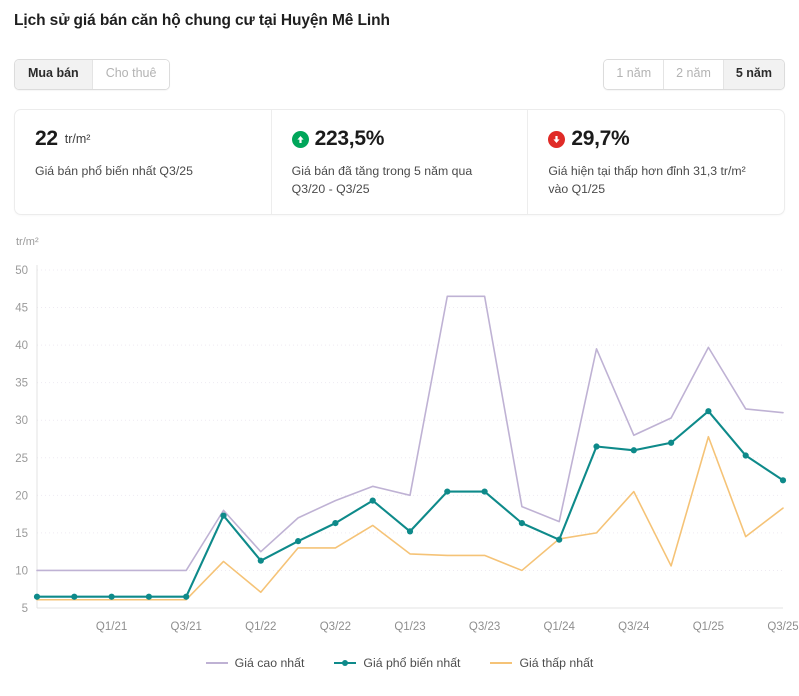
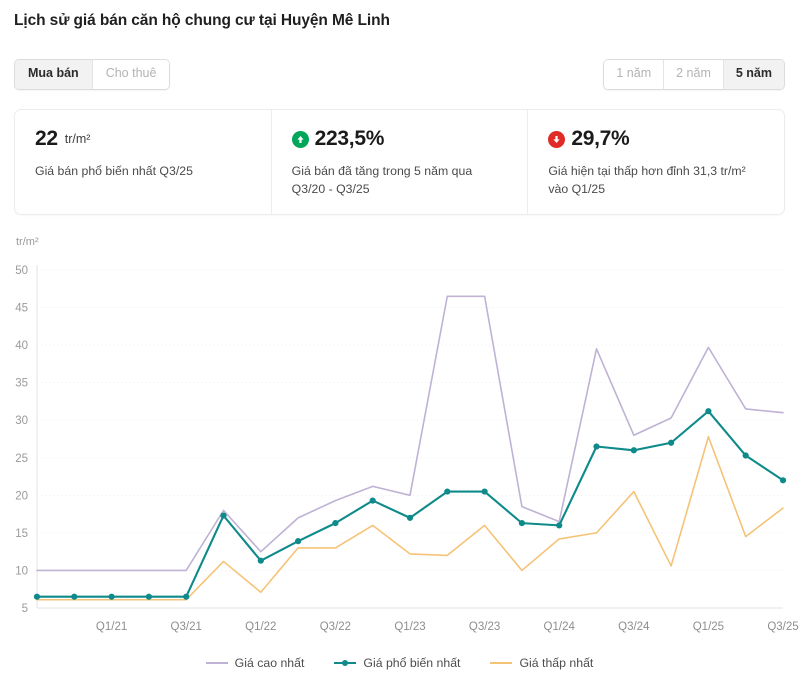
Giá phổ biến nhất/Q1/23: 15 -> 17
Giá thấp nhất/Q3/23: 12 -> 16
Giá phổ biến nhất/Q1/24: 14 -> 16
